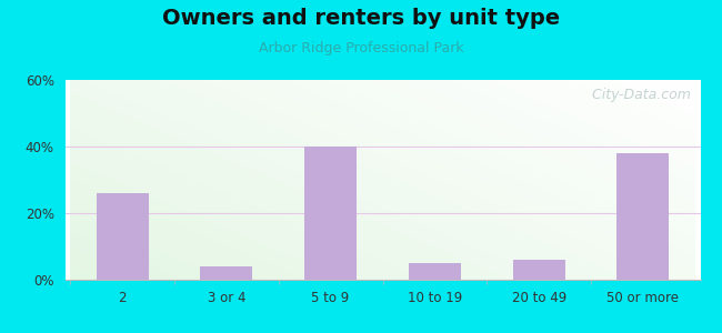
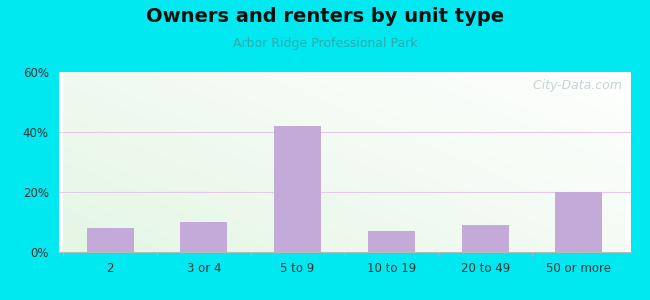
2: 26% -> 8%
3 or 4: 4% -> 10%
5 to 9: 40% -> 42%
10 to 19: 5% -> 7%
20 to 49: 6% -> 9%
50 or more: 38% -> 20%
